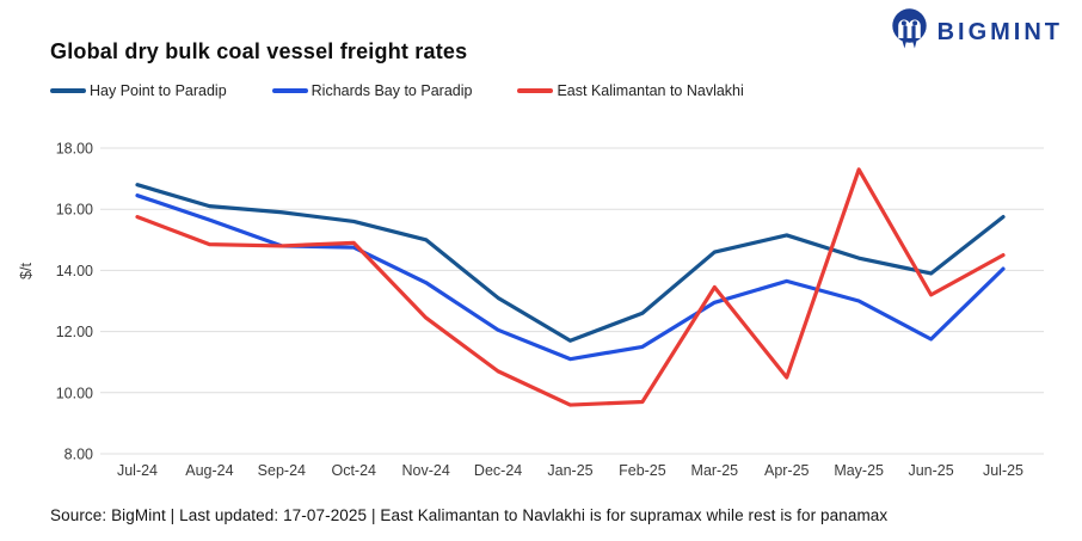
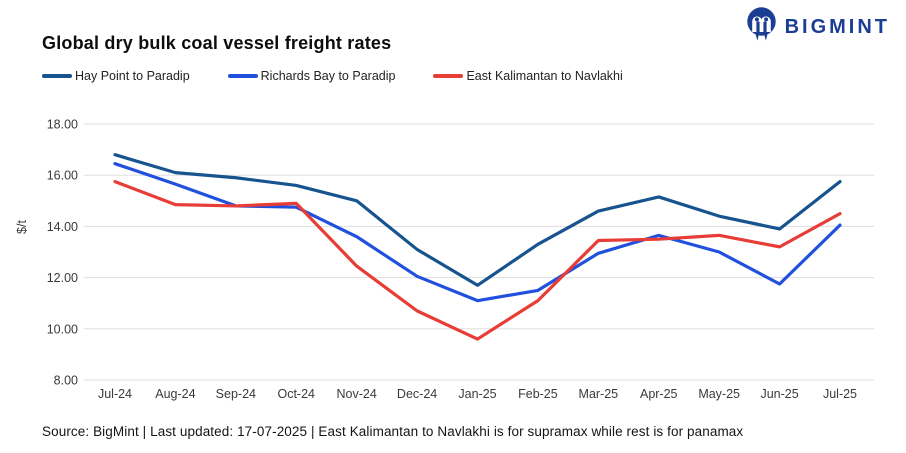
Hay Point to Paradip/Feb-25: 12.6 -> 13.3
East Kalimantan to Navlakhi/Feb-25: 9.7 -> 11.1
East Kalimantan to Navlakhi/Apr-25: 10.5 -> 13.5
East Kalimantan to Navlakhi/May-25: 17.3 -> 13.7
